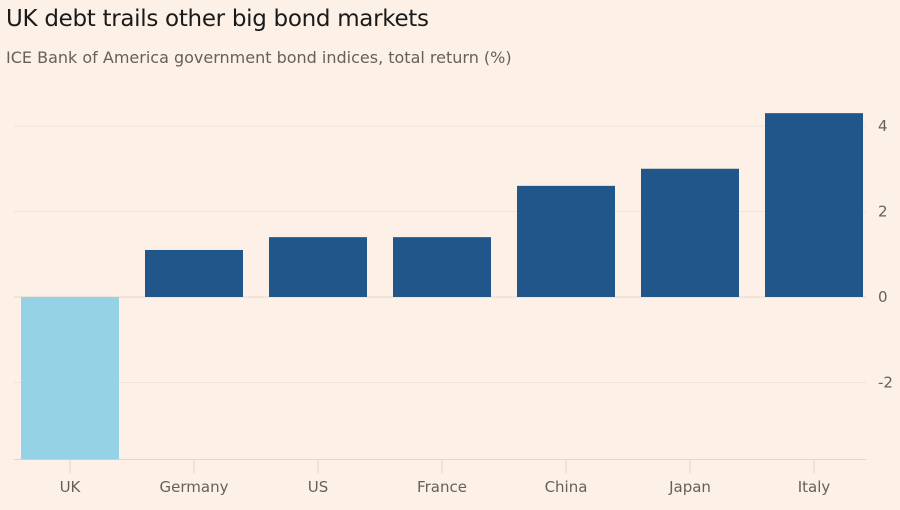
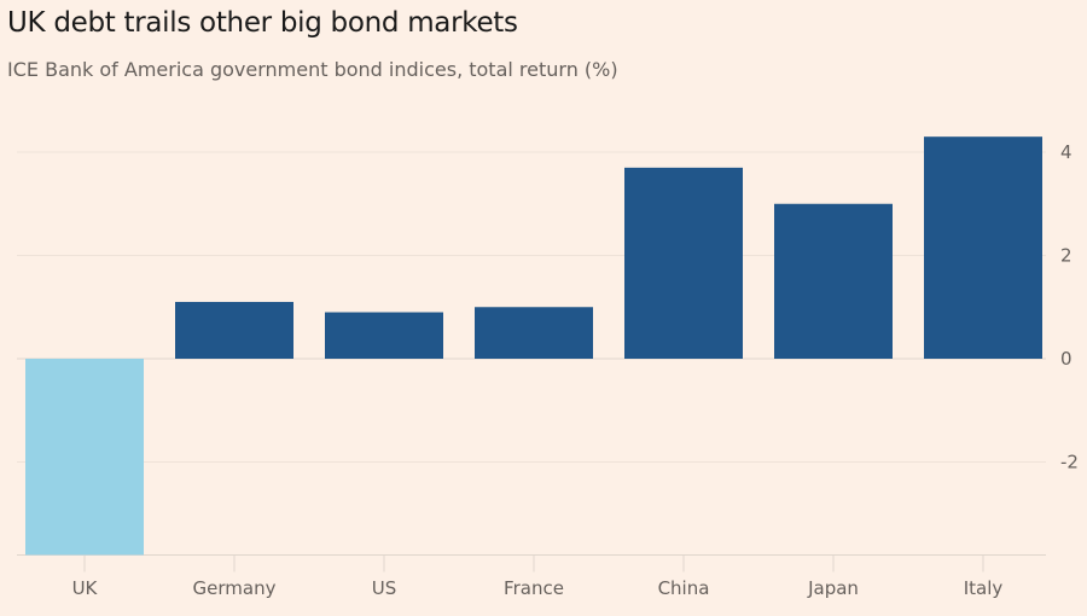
US: 1.4 -> 0.9
France: 1.4 -> 1.0
China: 2.6 -> 3.7
